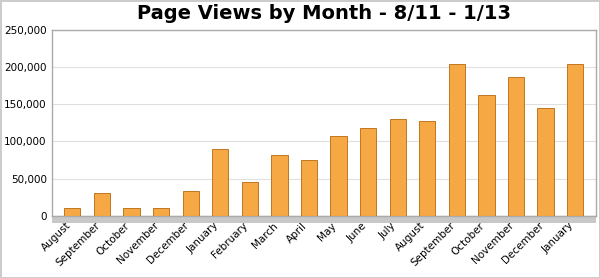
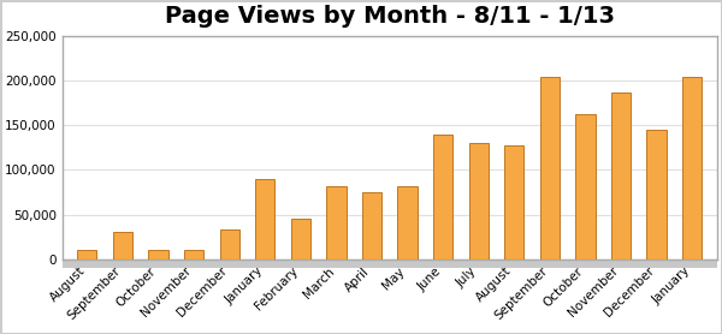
May: 108,000 -> 82,000
June: 118,000 -> 140,000
